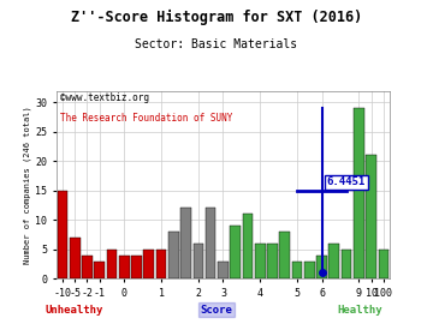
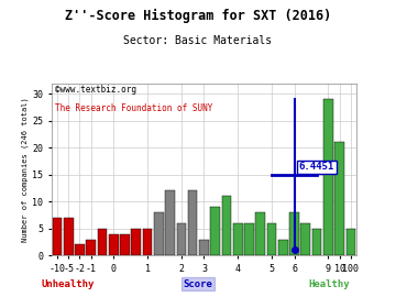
-10: 15 -> 7
-2: 4 -> 2
5: 3 -> 6
6: 4 -> 8
